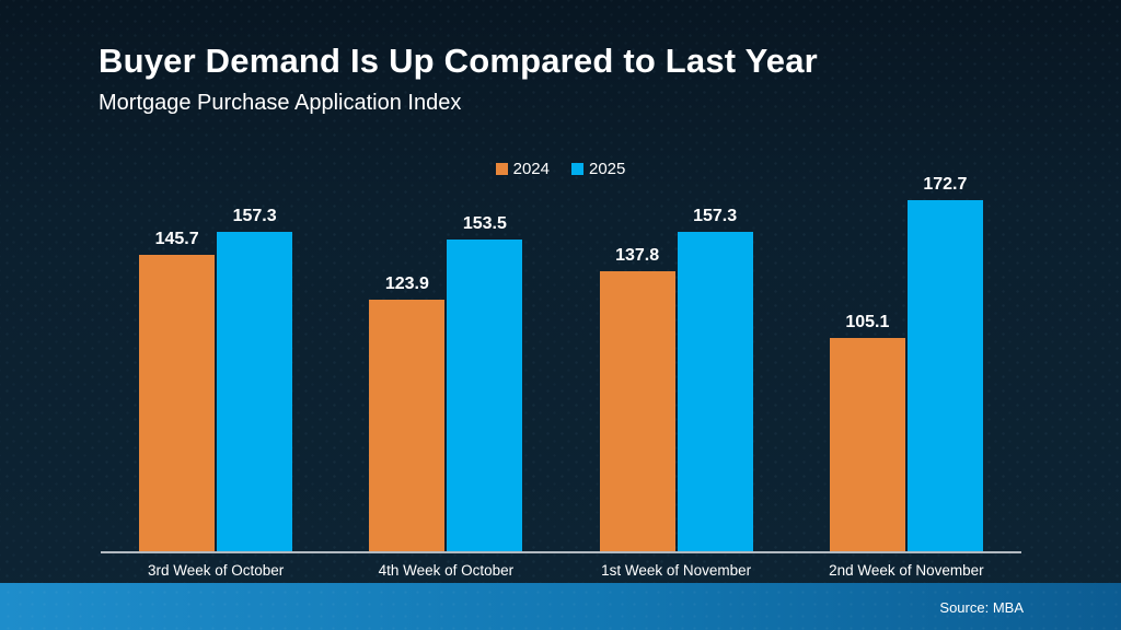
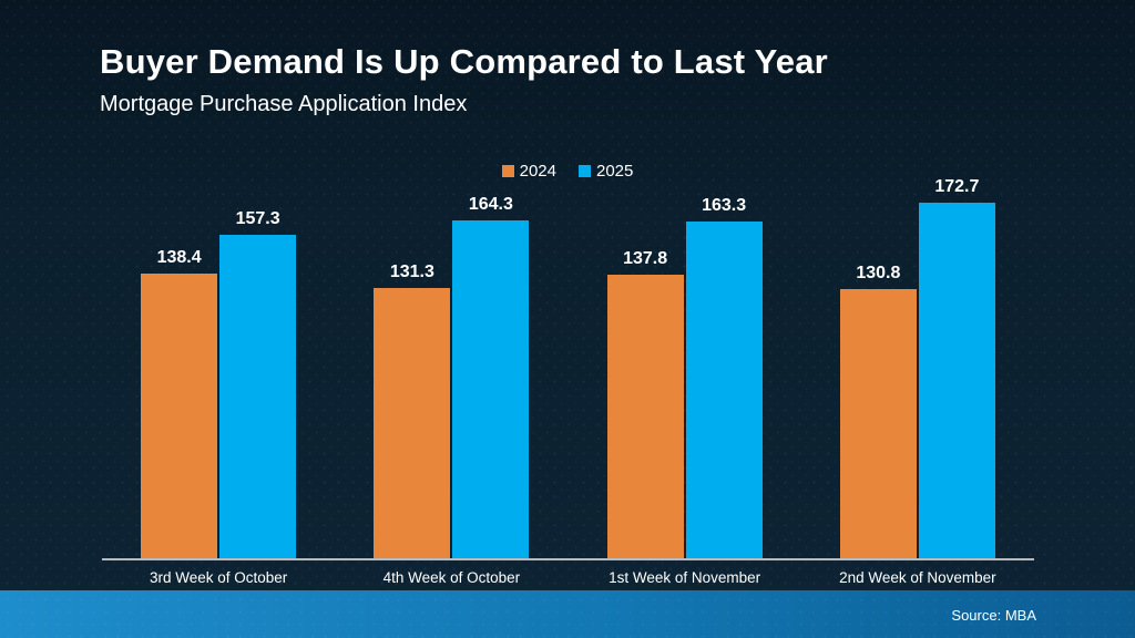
2024/3rd Week of October: 145.7 -> 138.4
2024/4th Week of October: 123.9 -> 131.3
2025/4th Week of October: 153.5 -> 164.3
2025/1st Week of November: 157.3 -> 163.3
2024/2nd Week of November: 105.1 -> 130.8
